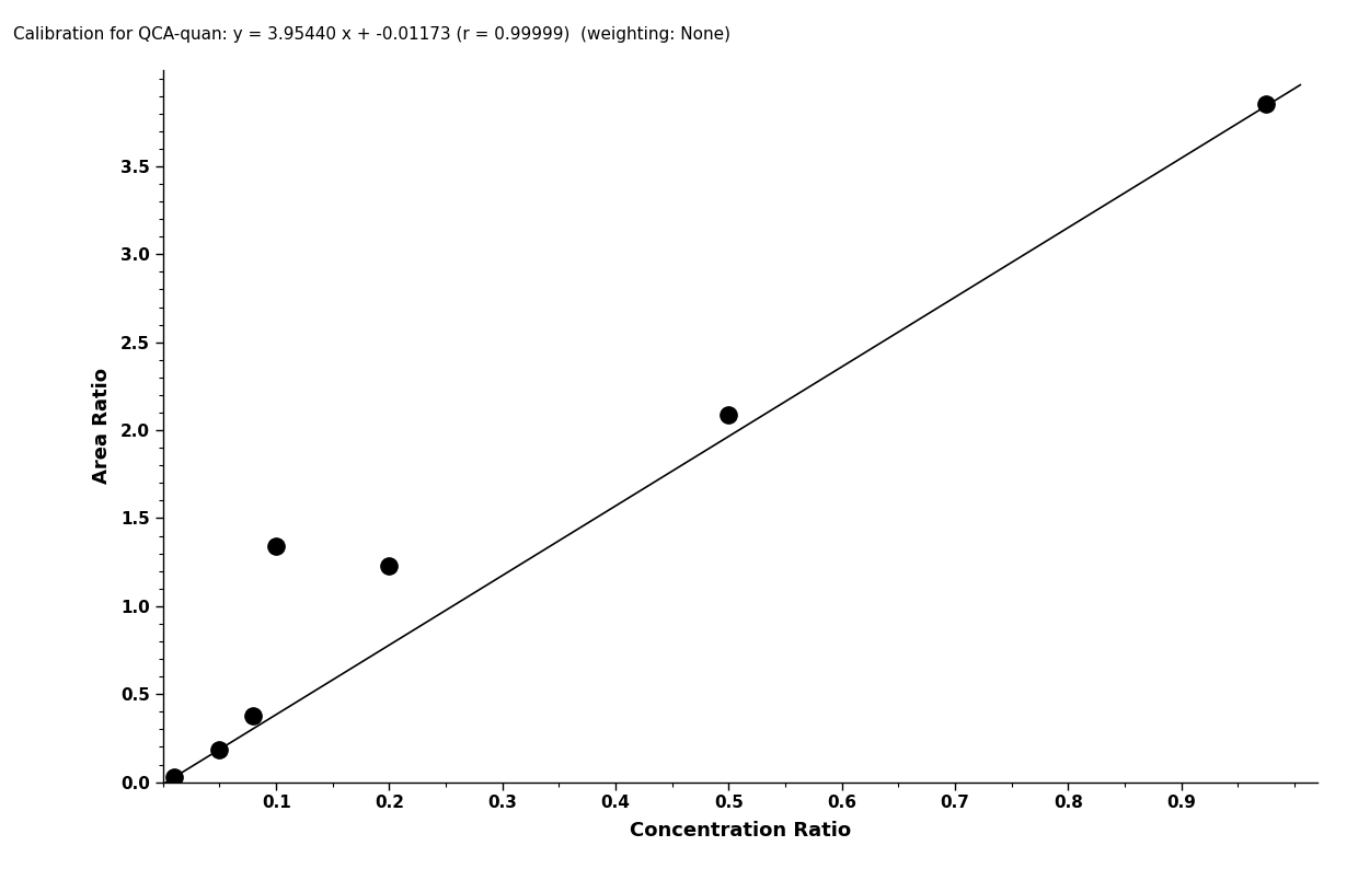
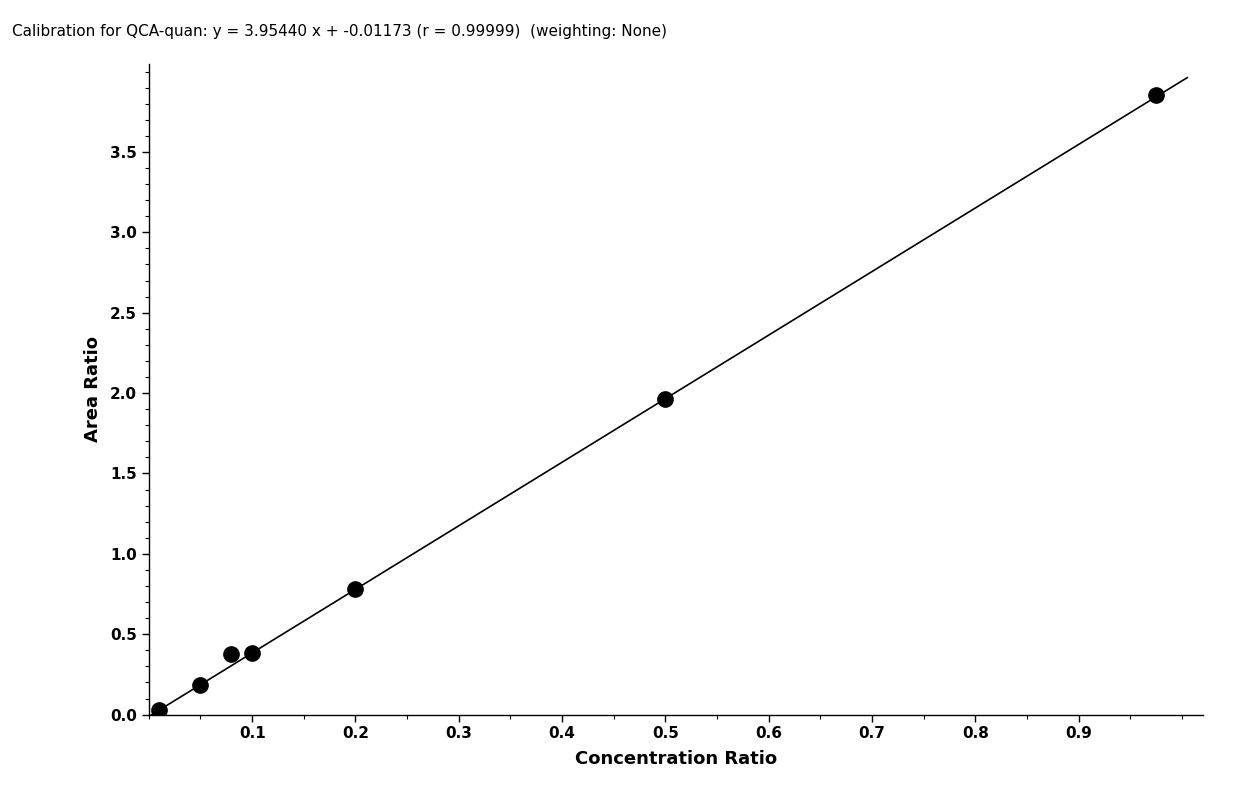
0.1: 1.34 -> 0.38
0.2: 1.23 -> 0.78
0.5: 2.09 -> 1.97
